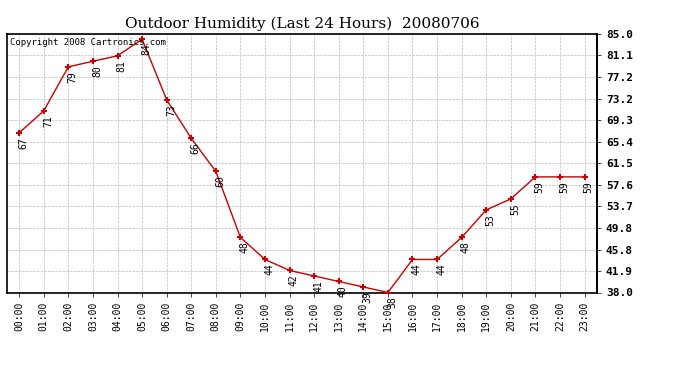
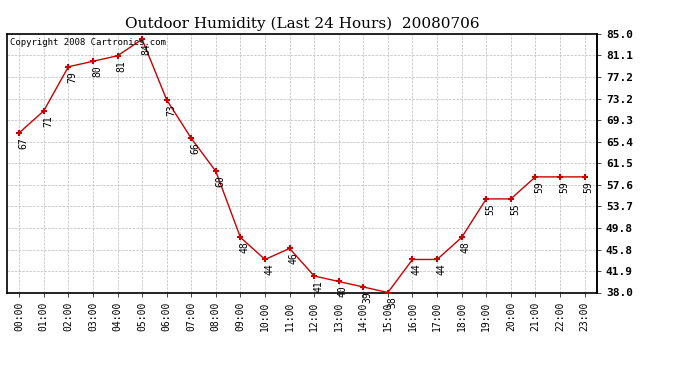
11:00: 42 -> 46
19:00: 53 -> 55
